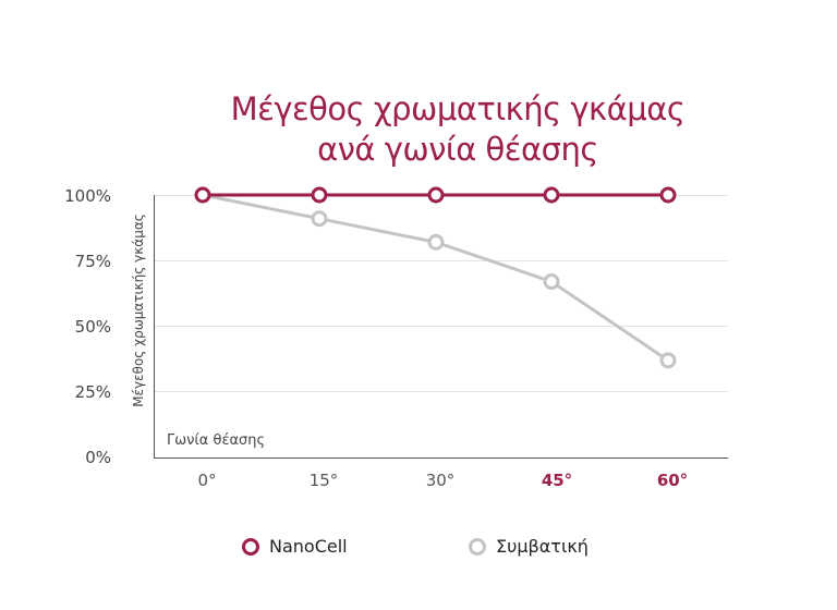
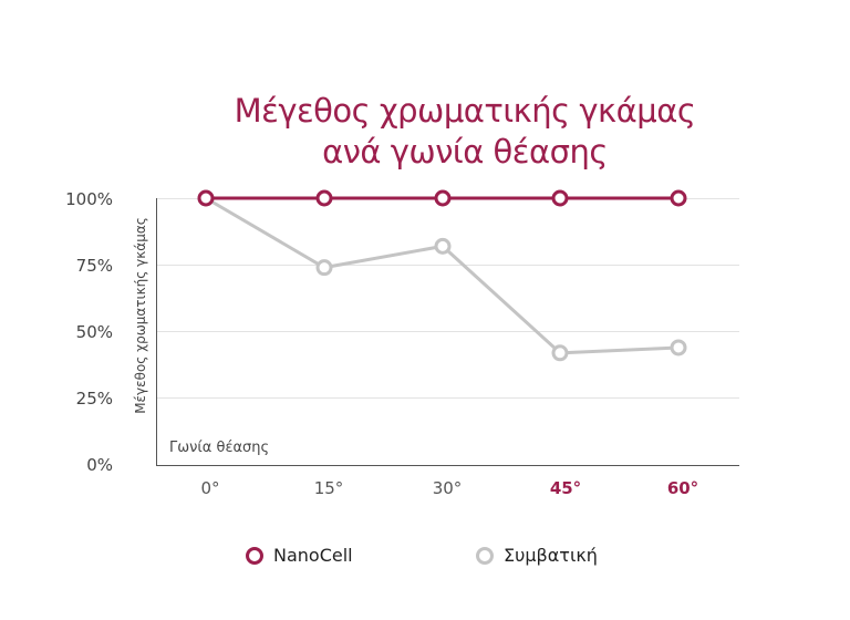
Συμβατική/15°: 91% -> 74%
Συμβατική/45°: 67% -> 42%
Συμβατική/60°: 37% -> 44%
